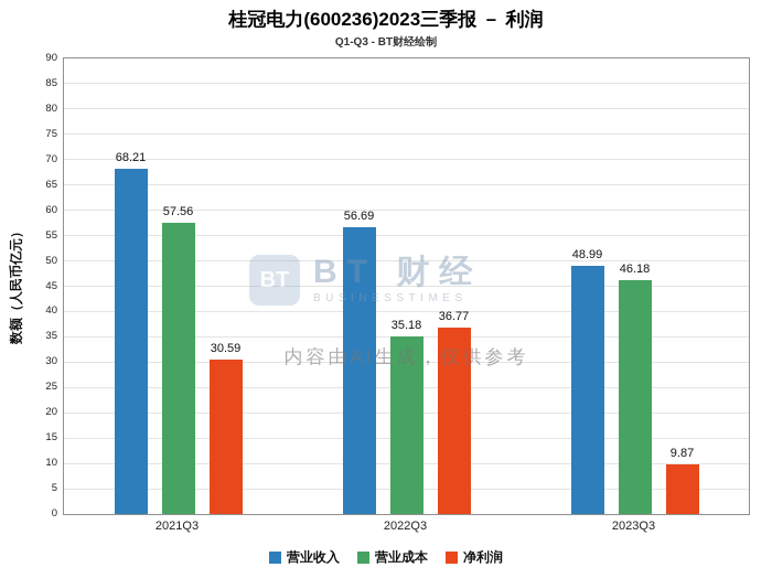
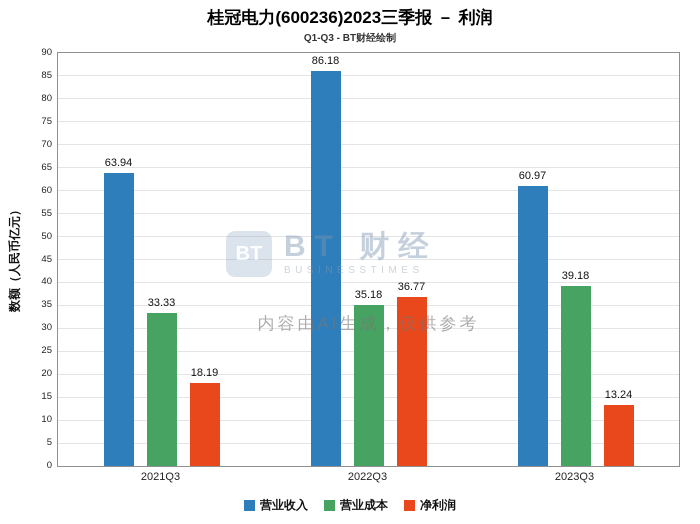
营业收入/2021Q3: 68.21 -> 63.94
营业成本/2021Q3: 57.56 -> 33.33
净利润/2021Q3: 30.59 -> 18.19
营业收入/2022Q3: 56.69 -> 86.18
营业收入/2023Q3: 48.99 -> 60.97
营业成本/2023Q3: 46.18 -> 39.18
净利润/2023Q3: 9.87 -> 13.24
